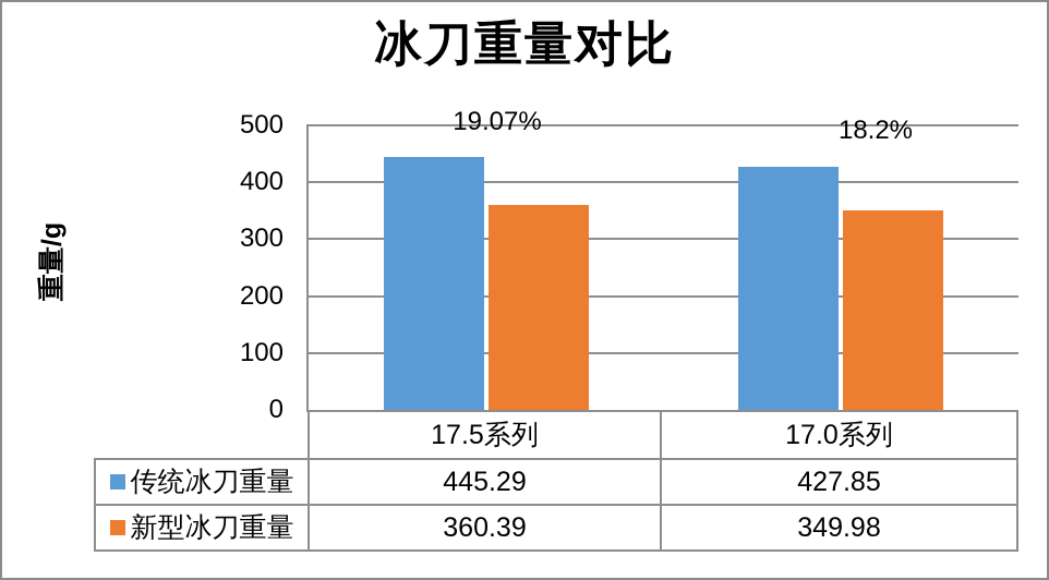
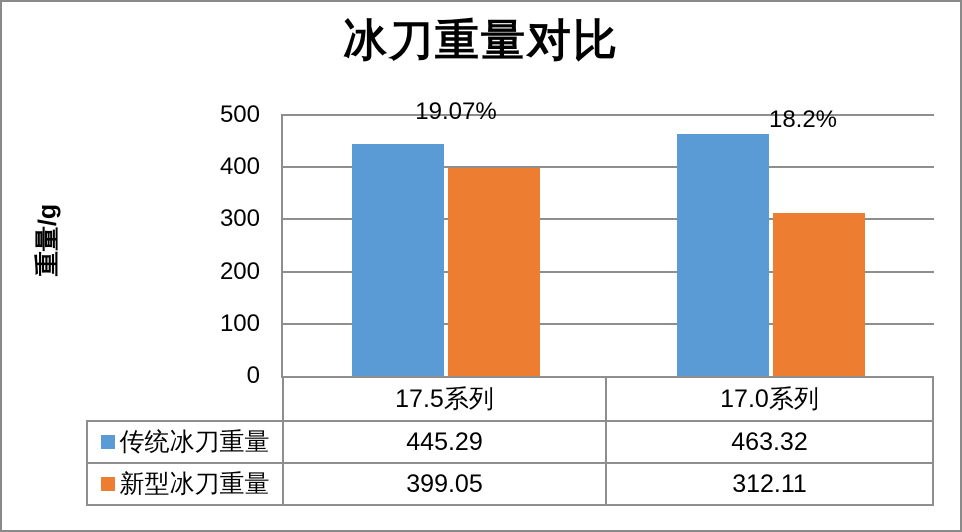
新型冰刀重量/17.5系列: 360.39 -> 399.05
传统冰刀重量/17.0系列: 427.85 -> 463.32
新型冰刀重量/17.0系列: 349.98 -> 312.11
